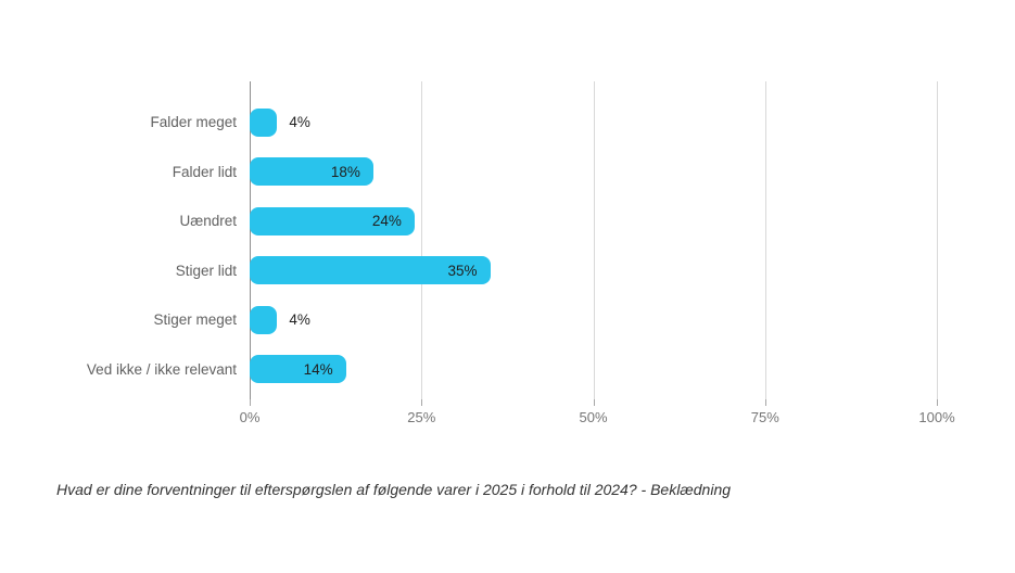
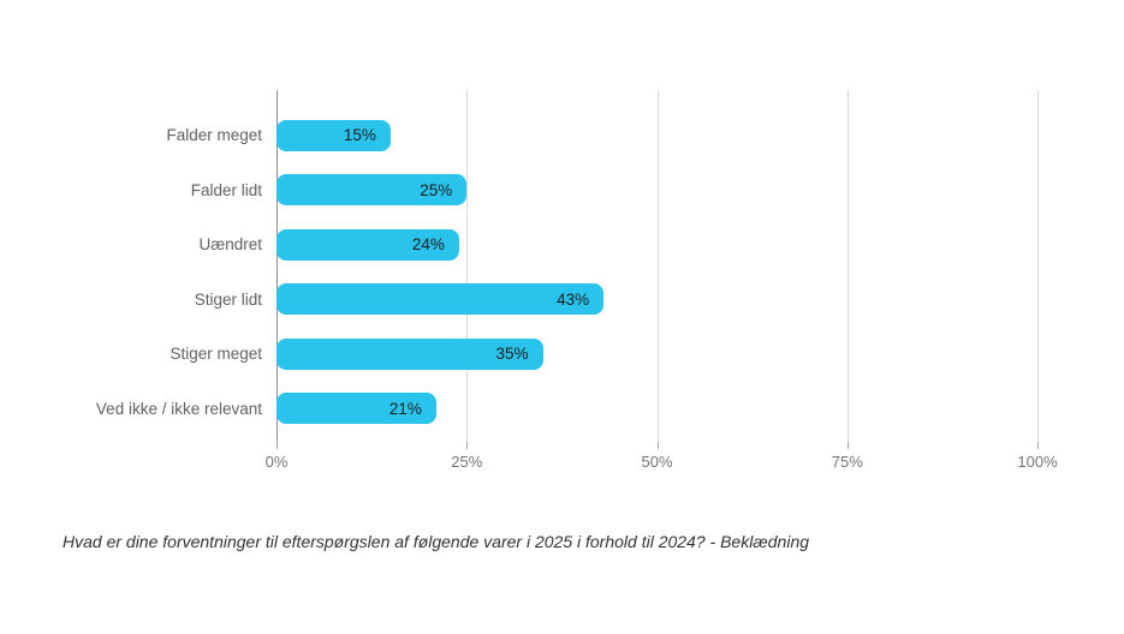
Falder meget: 4% -> 15%
Falder lidt: 18% -> 25%
Stiger lidt: 35% -> 43%
Stiger meget: 4% -> 35%
Ved ikke / ikke relevant: 14% -> 21%
